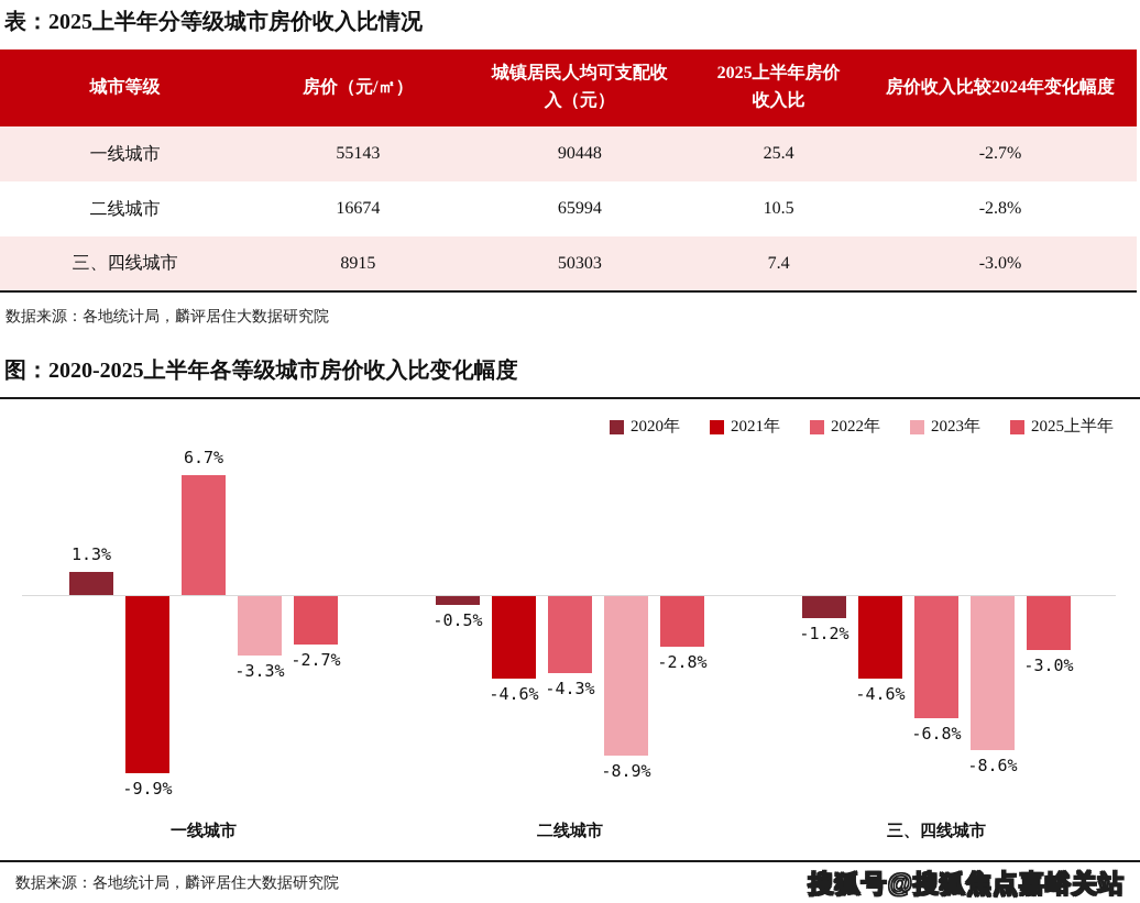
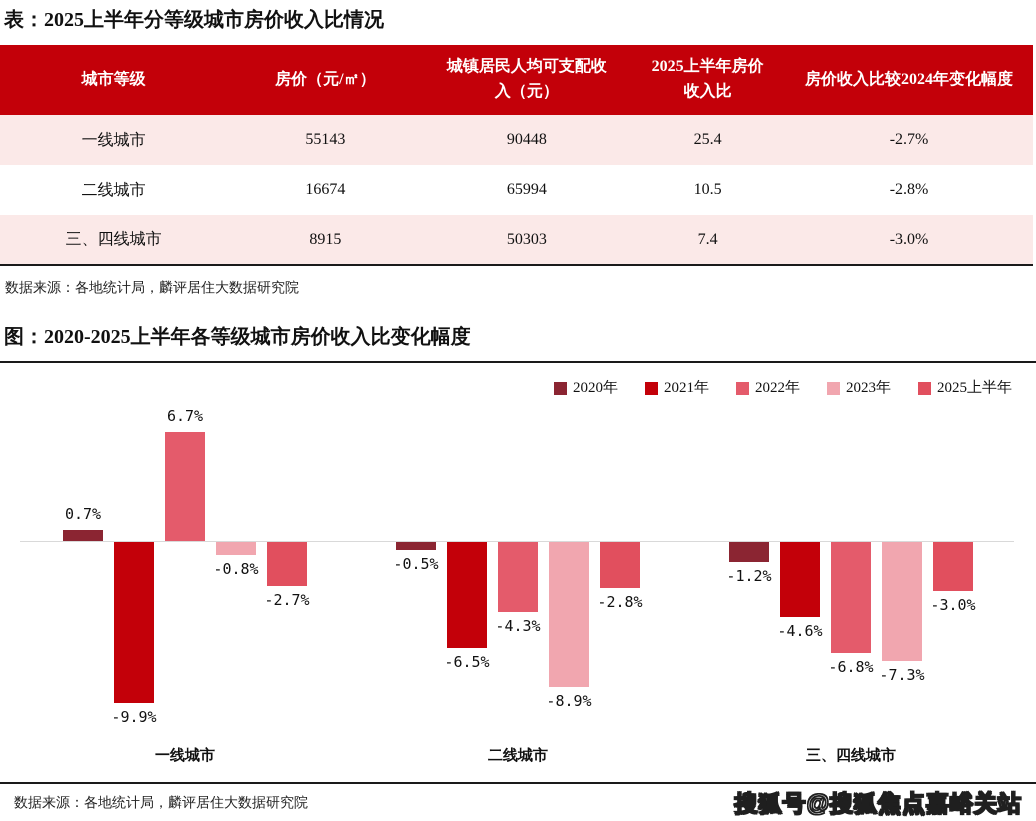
2020年/一线城市: 1.3% -> 0.7%
2023年/一线城市: -3.3% -> -0.8%
2021年/二线城市: -4.6% -> -6.5%
2023年/三、四线城市: -8.6% -> -7.3%
